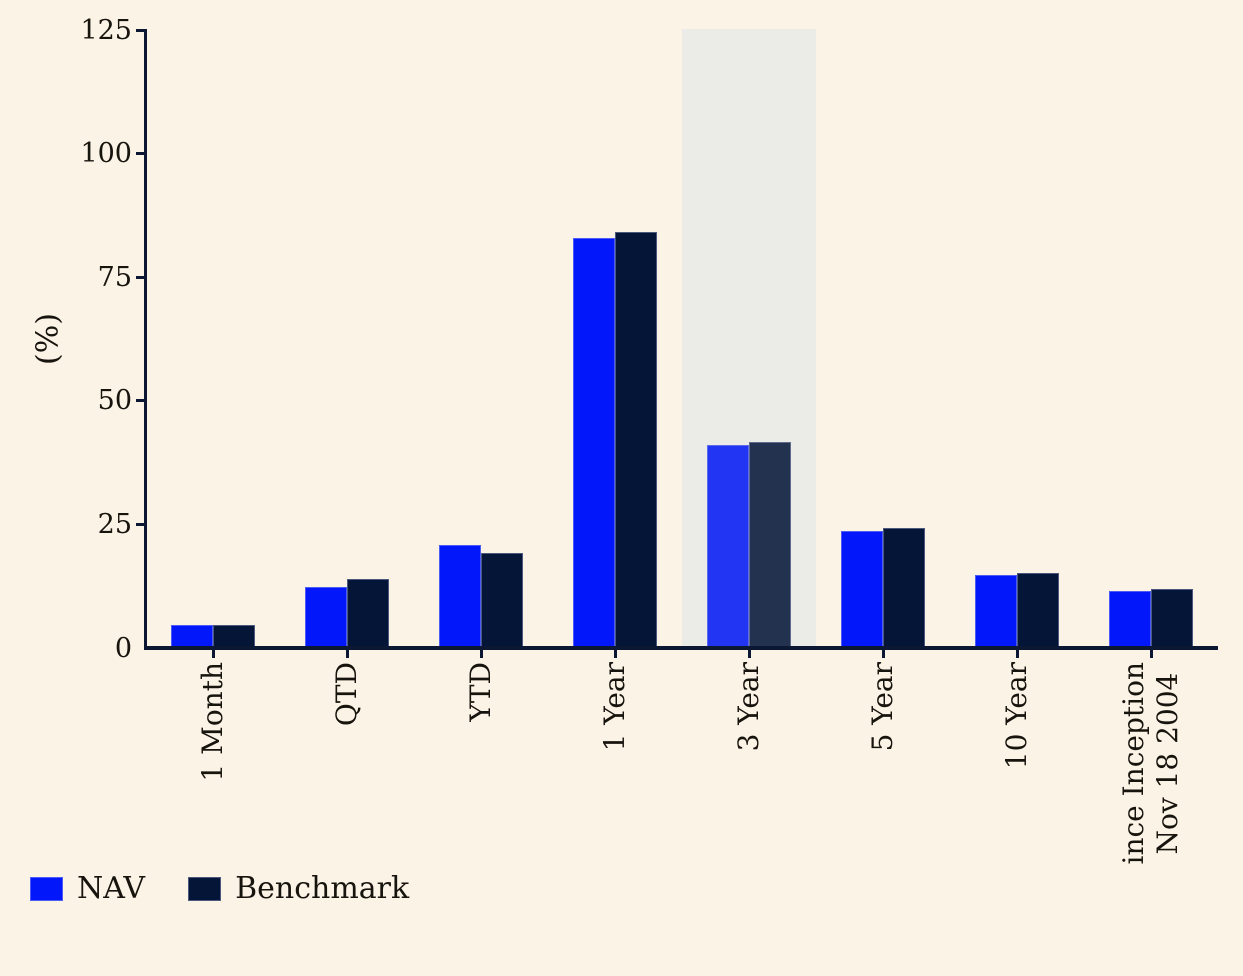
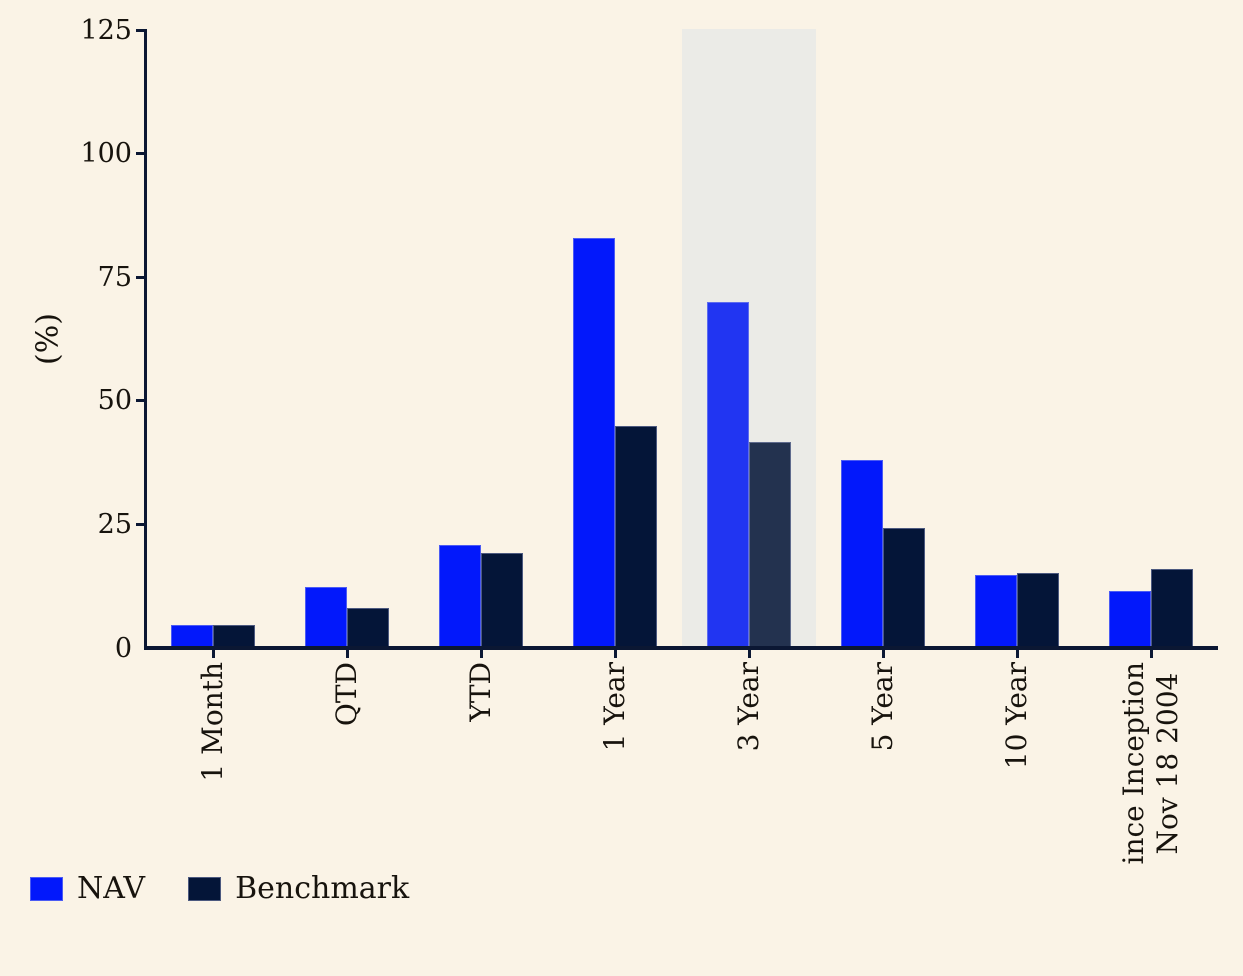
Benchmark/QTD: 14 -> 8
Benchmark/1 Year: 84 -> 45
NAV/3 Year: 41 -> 70
NAV/5 Year: 24 -> 38
Benchmark/ince Inception Nov 18 2004: 12 -> 16
